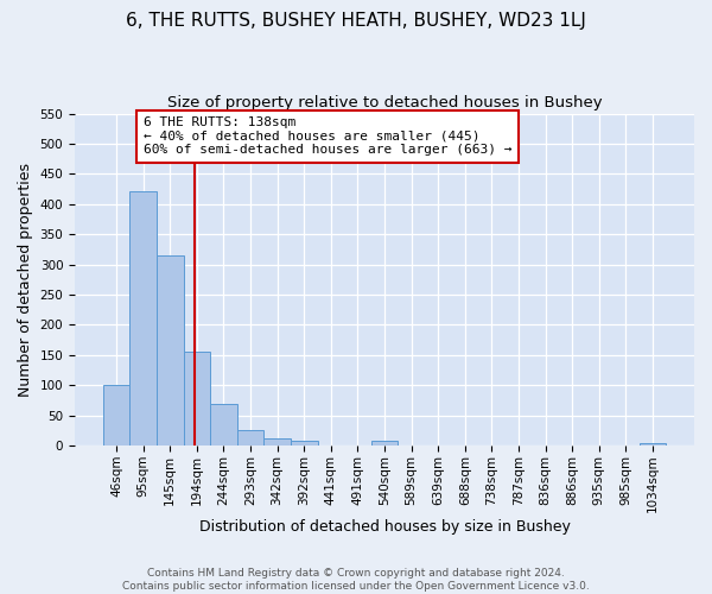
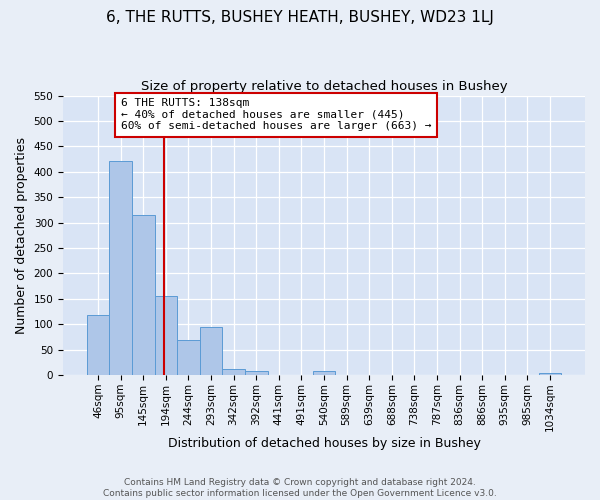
46sqm: 100 -> 118
293sqm: 25 -> 94
